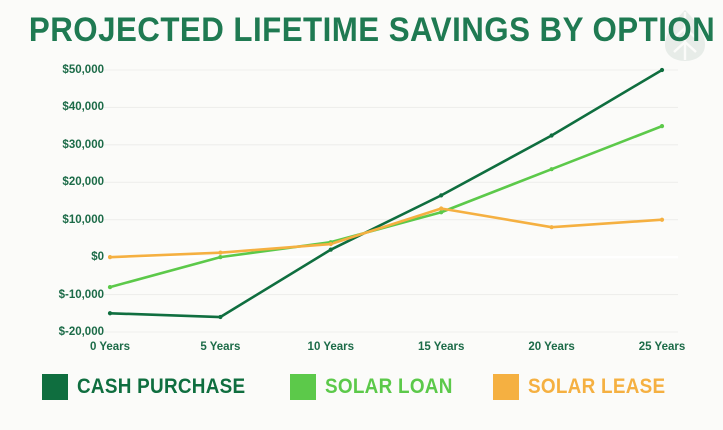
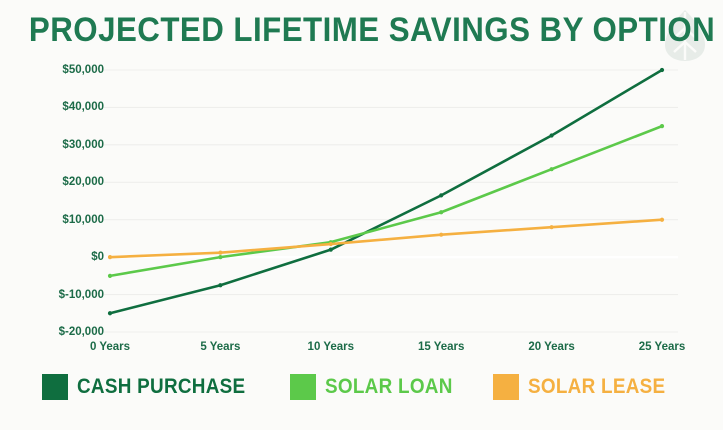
SOLAR LOAN/0 Years: -$8000 -> -$5000
CASH PURCHASE/5 Years: -$16000 -> -$8000
SOLAR LEASE/15 Years: $13000 -> $6000
